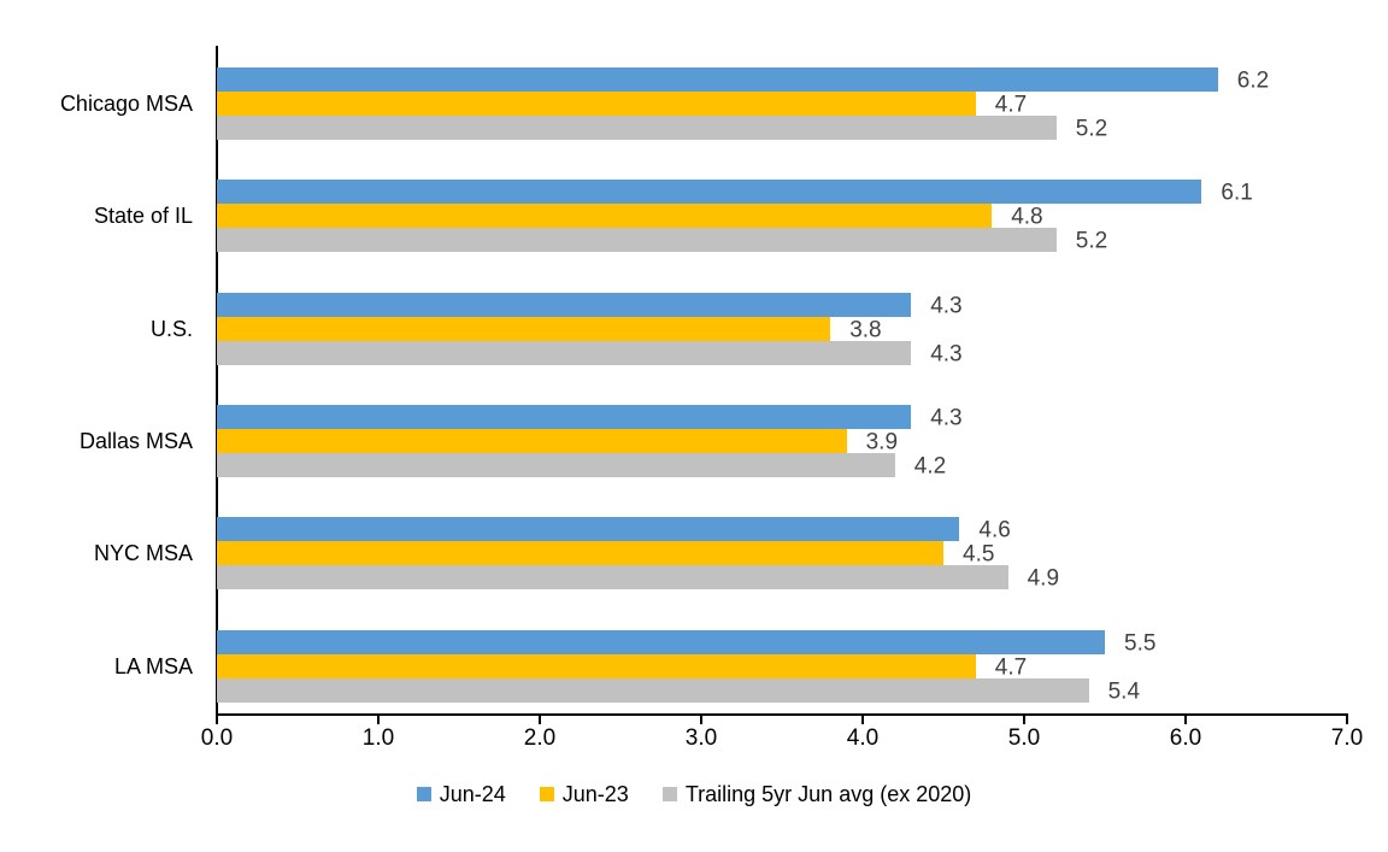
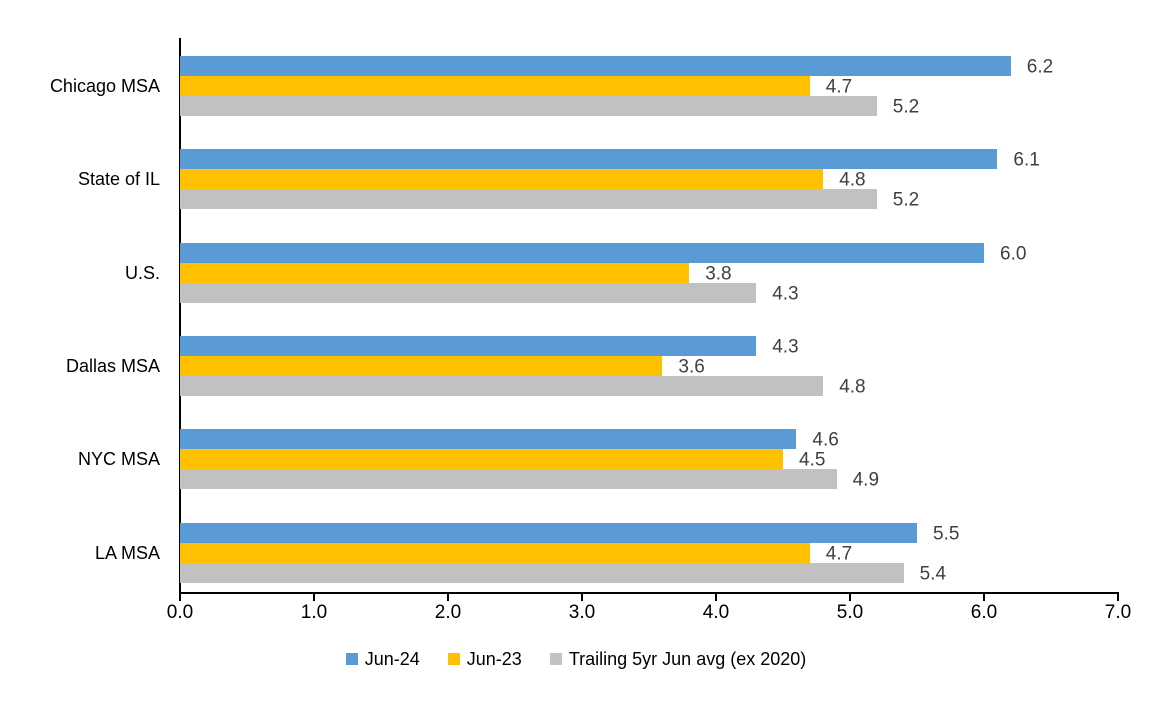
Jun-24/U.S.: 4.3 -> 6.0
Jun-23/Dallas MSA: 3.9 -> 3.6
Trailing 5yr Jun avg (ex 2020)/Dallas MSA: 4.2 -> 4.8
